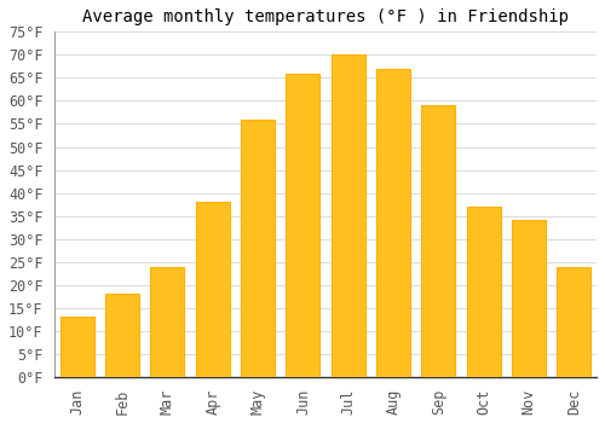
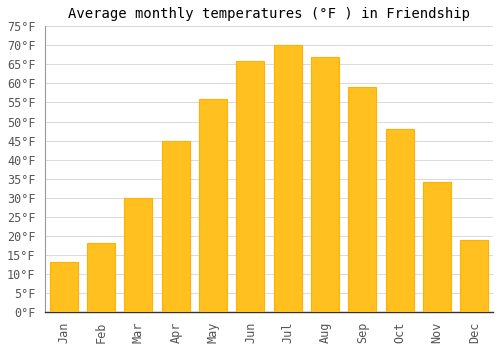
Mar: 24°F -> 30°F
Apr: 38°F -> 45°F
Oct: 37°F -> 48°F
Dec: 24°F -> 19°F
